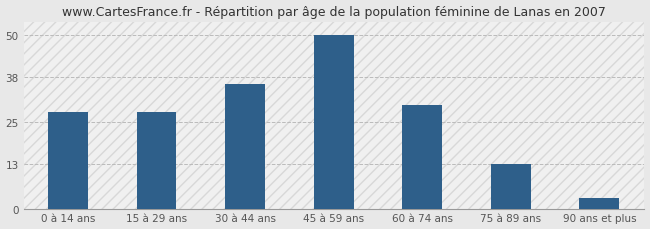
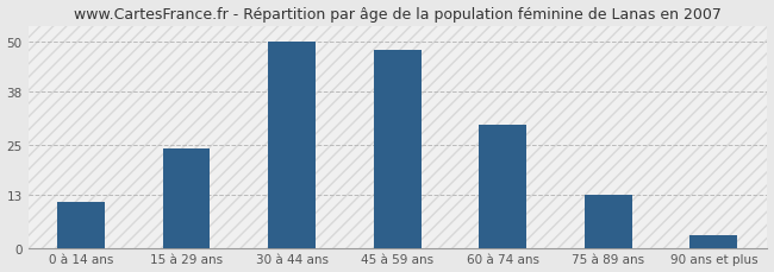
0 à 14 ans: 28 -> 11
15 à 29 ans: 28 -> 24
30 à 44 ans: 36 -> 50
45 à 59 ans: 50 -> 48
